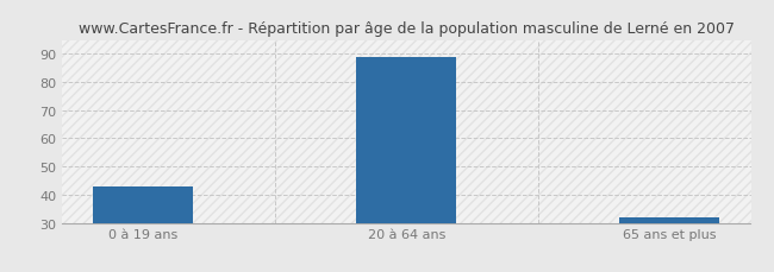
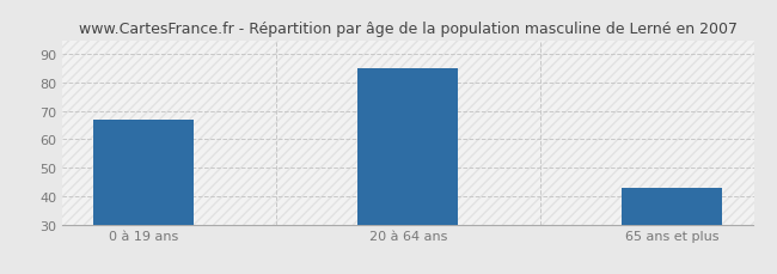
0 à 19 ans: 43 -> 67
20 à 64 ans: 89 -> 85
65 ans et plus: 32 -> 43
